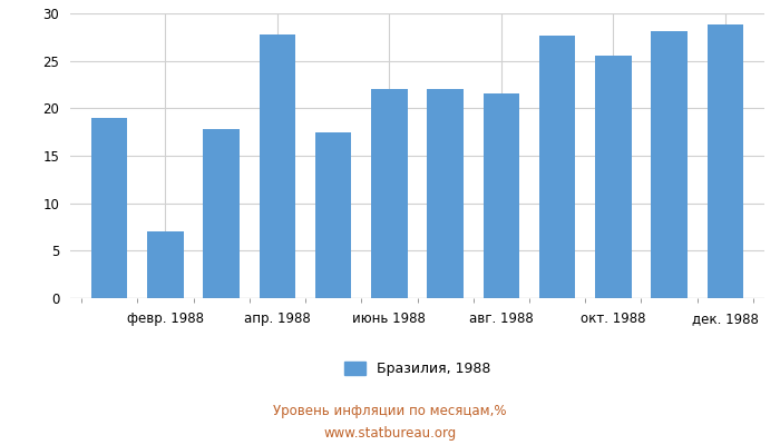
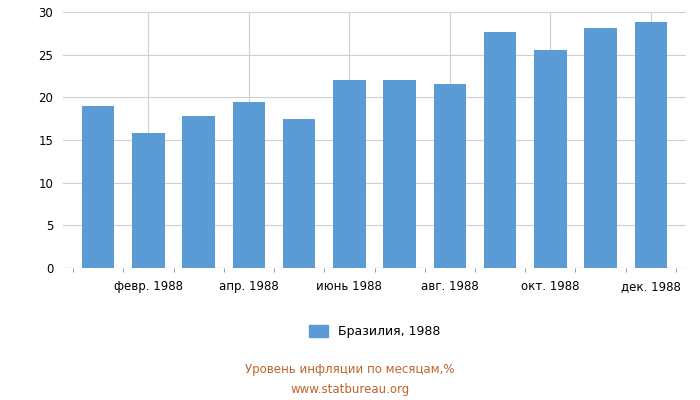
февр. 1988: 7.0 -> 15.8
апр. 1988: 27.8 -> 19.4
